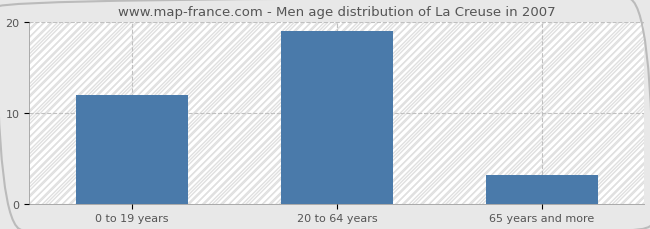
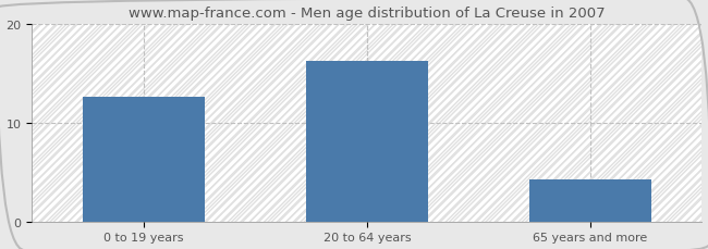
0 to 19 years: 11.9 -> 12.6
20 to 64 years: 19.0 -> 16.2
65 years and more: 3.1 -> 4.2
